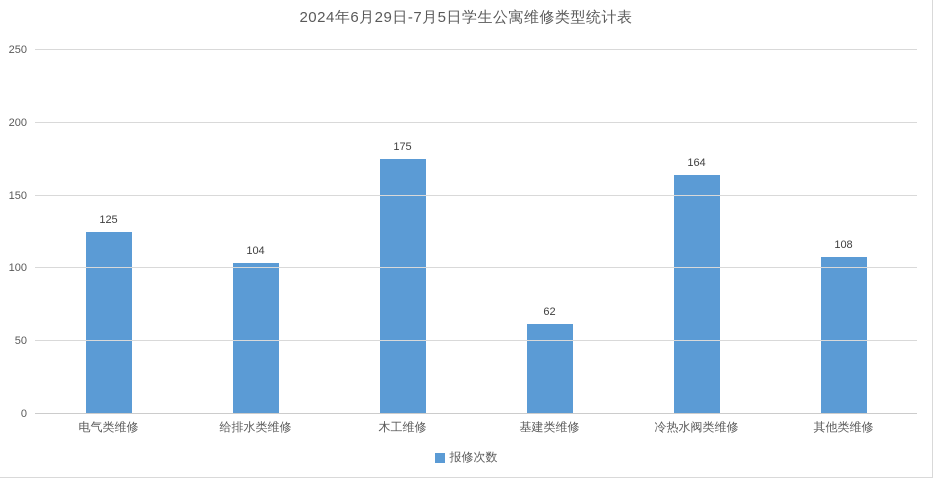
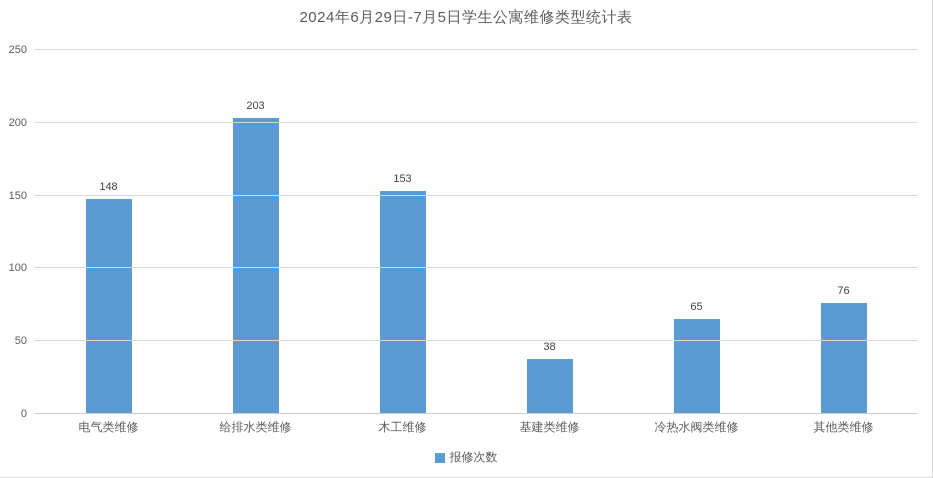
电气类维修: 125 -> 148
给排水类维修: 104 -> 203
木工维修: 175 -> 153
基建类维修: 62 -> 38
冷热水阀类维修: 164 -> 65
其他类维修: 108 -> 76
